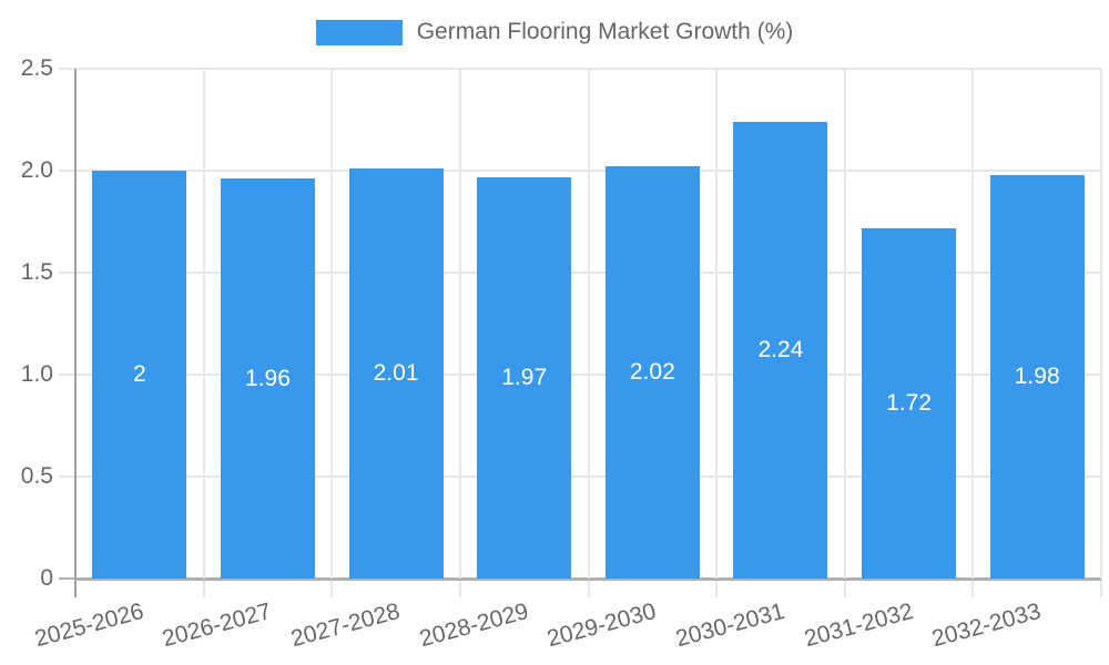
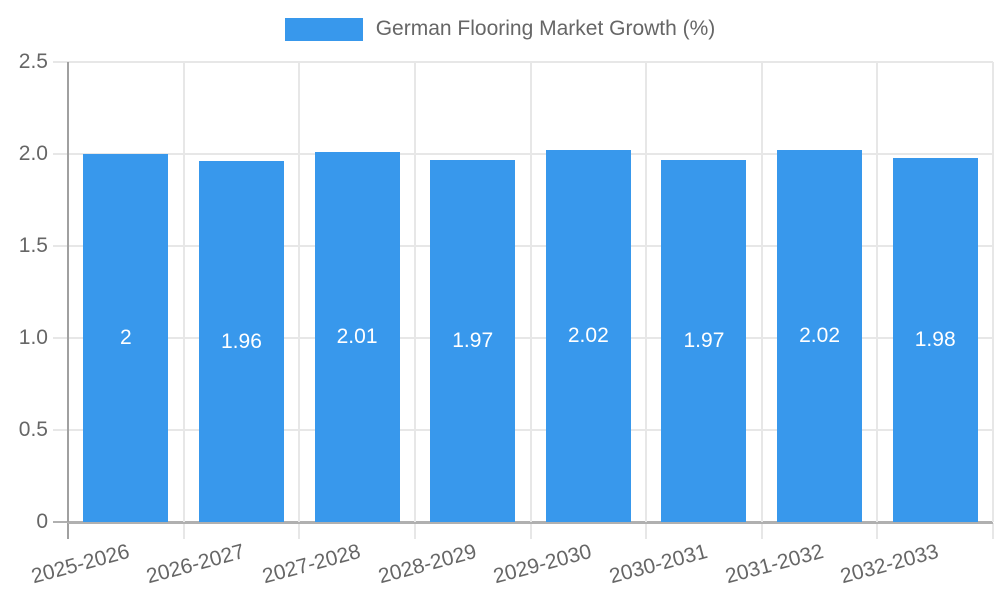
2030-2031: 2.24 -> 1.97
2031-2032: 1.72 -> 2.02
